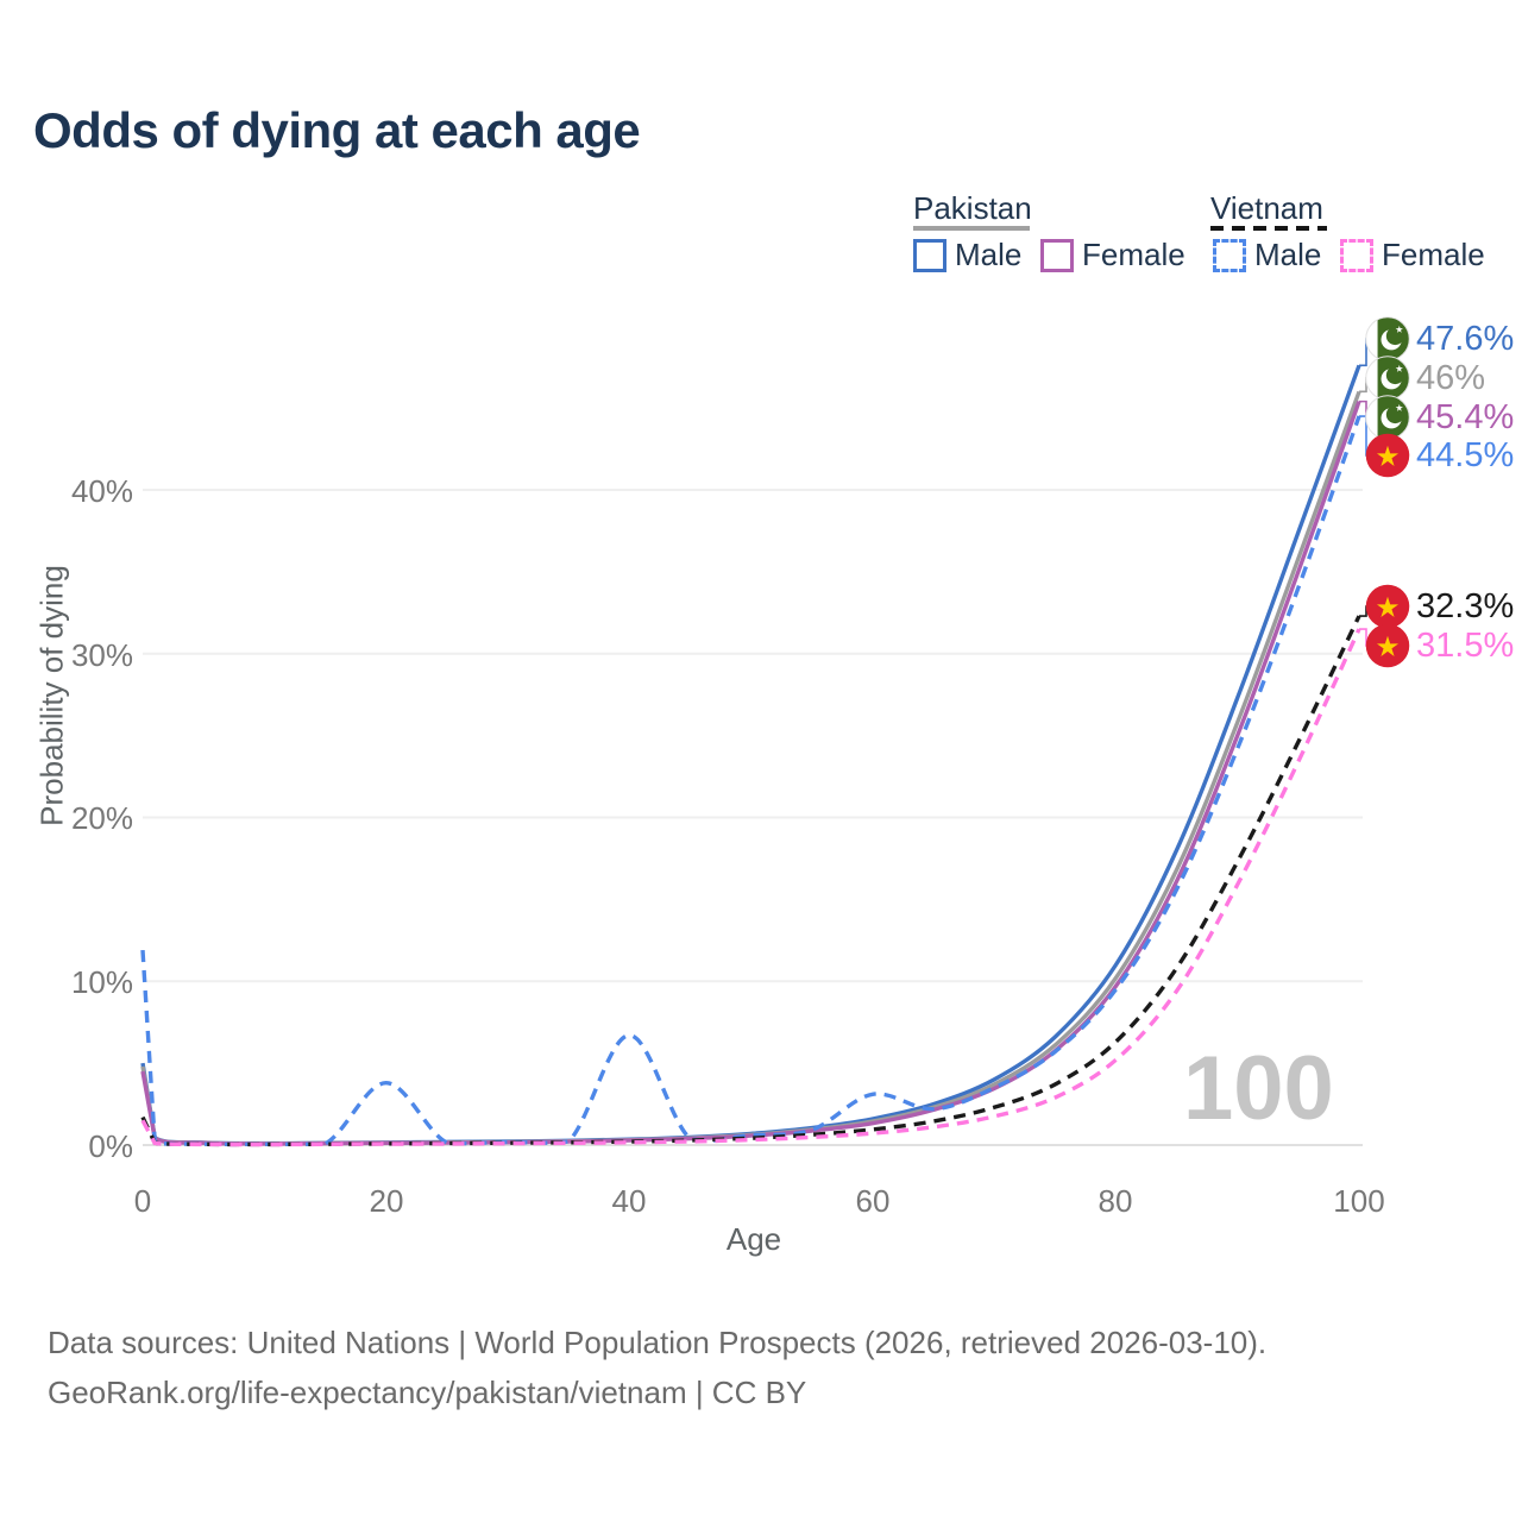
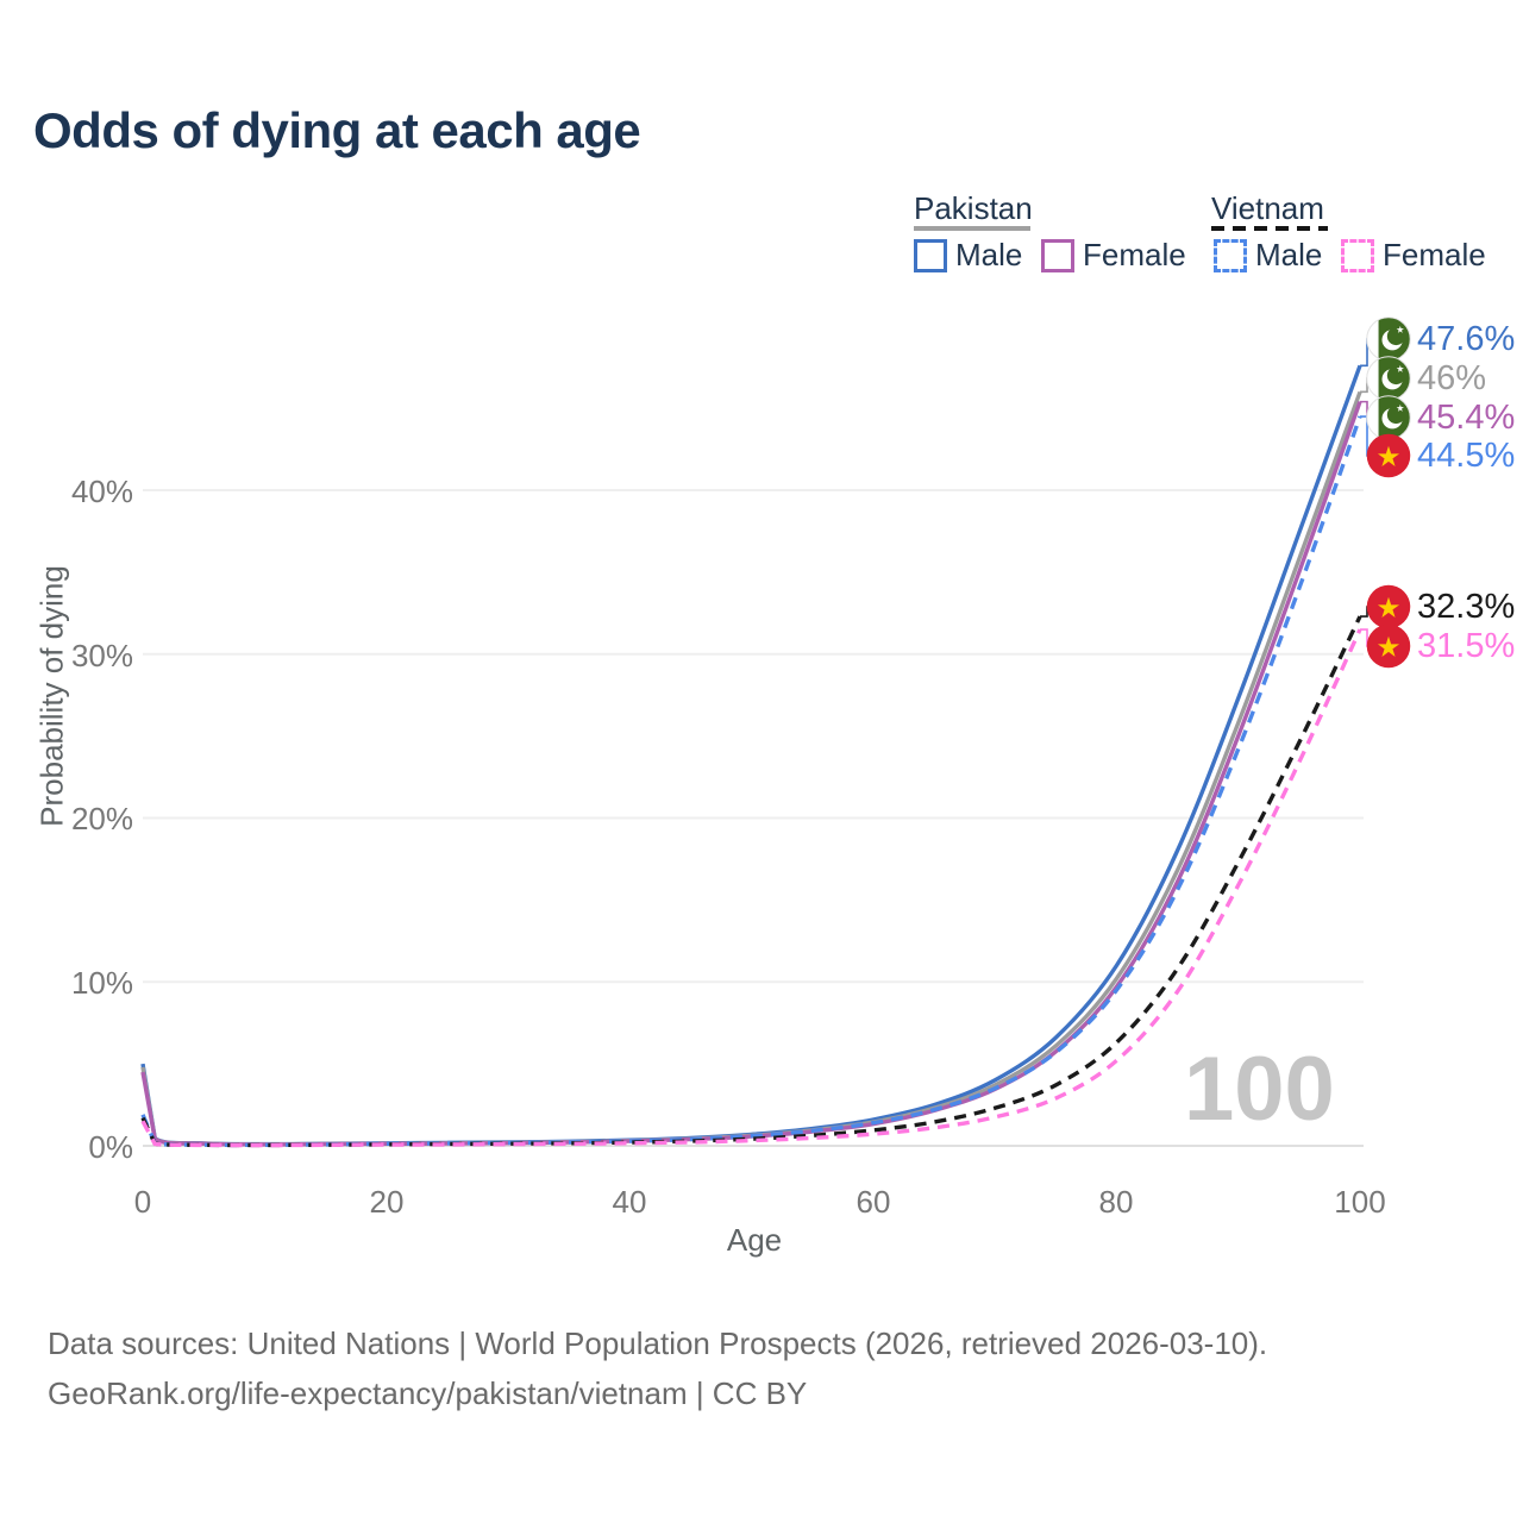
Vietnam Male/0: 11.9% -> 1.9%
Vietnam Male/20: 3.8% -> 0.1%
Vietnam Male/40: 6.7% -> 0.3%
Vietnam Male/60: 3.1% -> 1.4%
